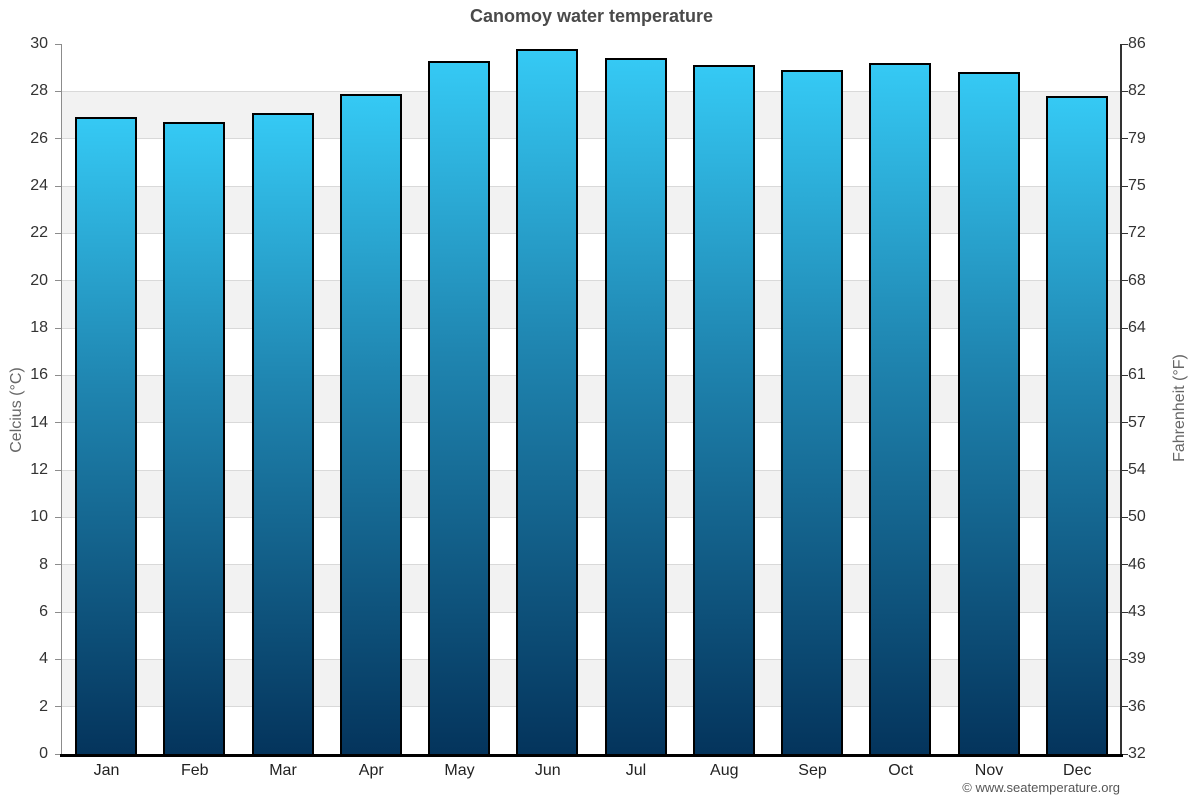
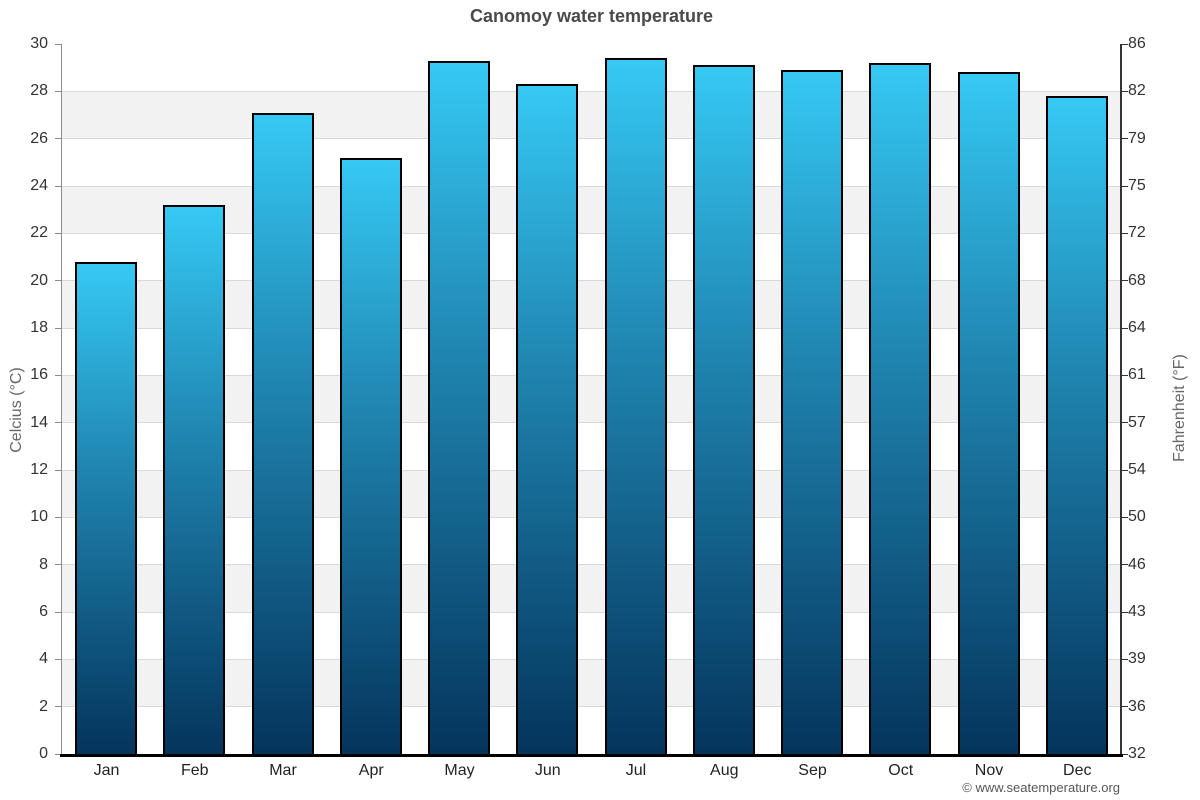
Jan: 26.9 -> 20.8
Feb: 26.7 -> 23.2
Apr: 27.9 -> 25.2
Jun: 29.8 -> 28.3
